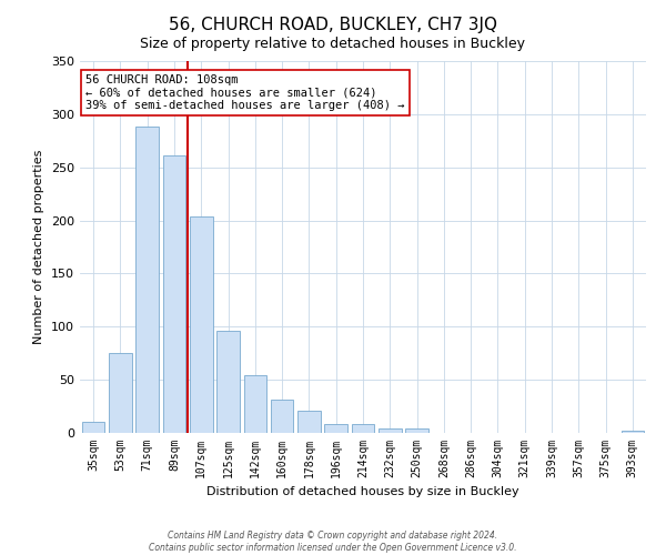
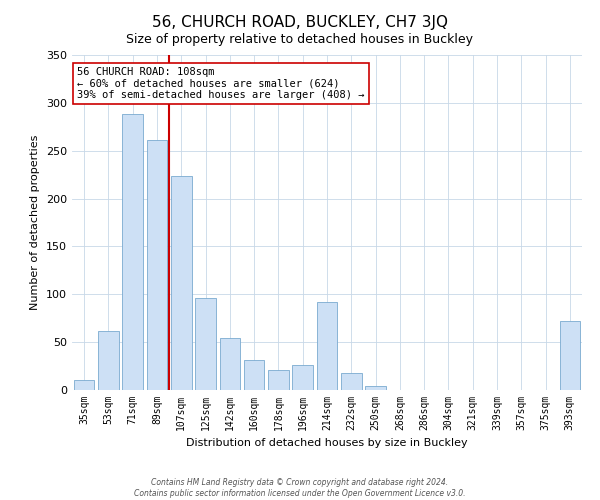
53sqm: 75 -> 62
107sqm: 204 -> 224
196sqm: 8 -> 26
214sqm: 8 -> 92
232sqm: 4 -> 18
393sqm: 2 -> 72
